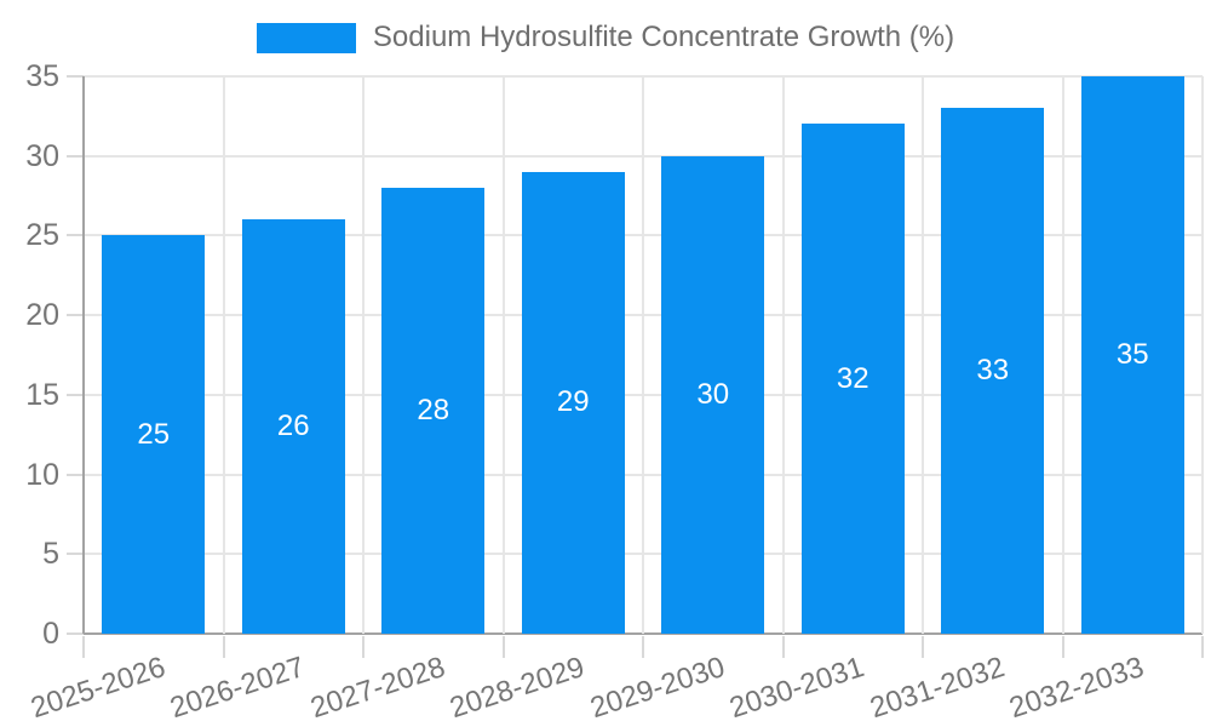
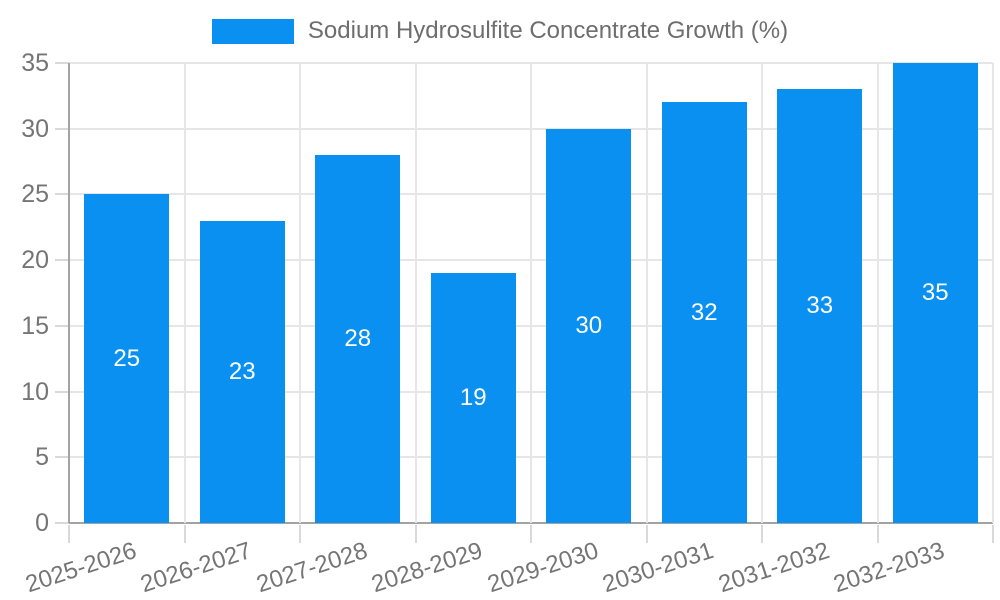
2026-2027: 26 -> 23
2028-2029: 29 -> 19
